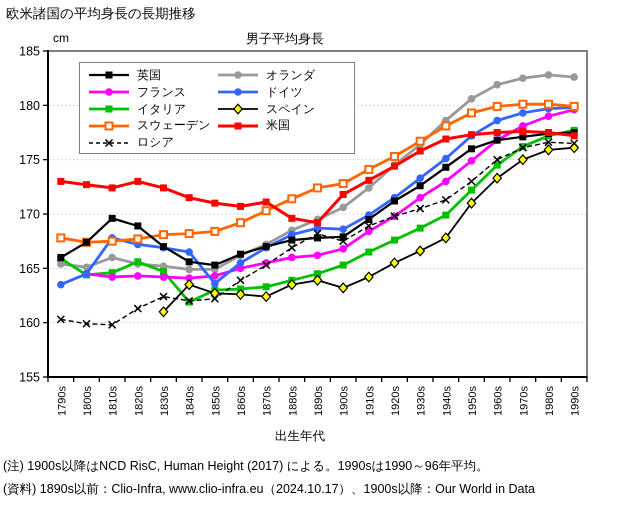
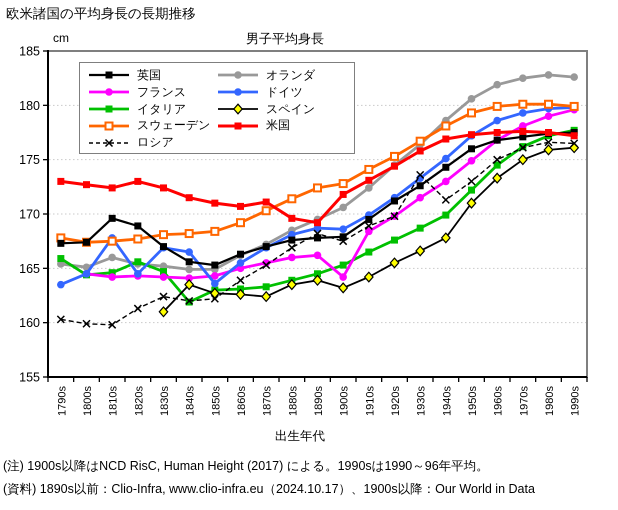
英国/1790s: 166.0 -> 167.3
ドイツ/1820s: 167.2 -> 164.5
フランス/1900s: 166.8 -> 164.2
ロシア/1930s: 170.5 -> 173.6
